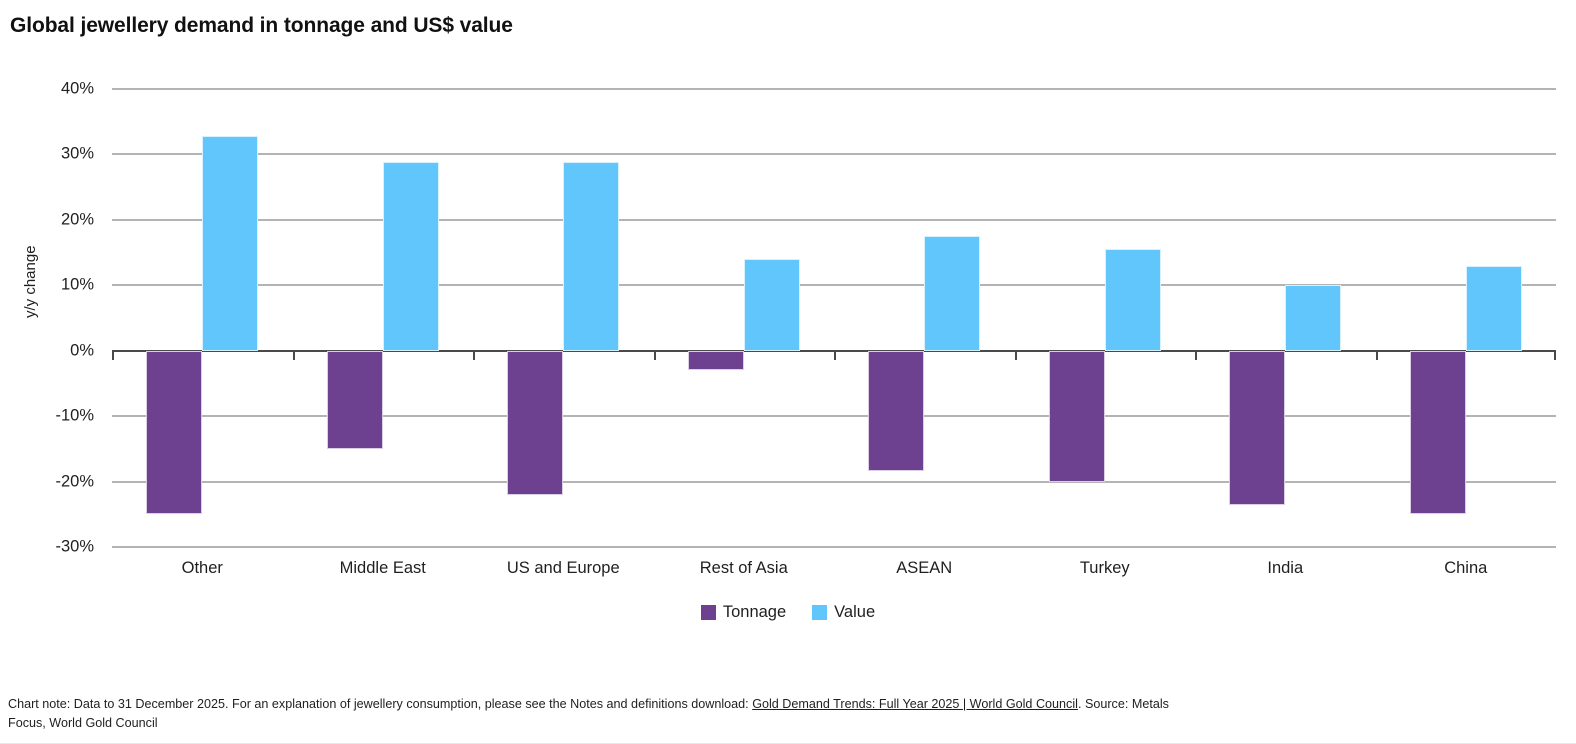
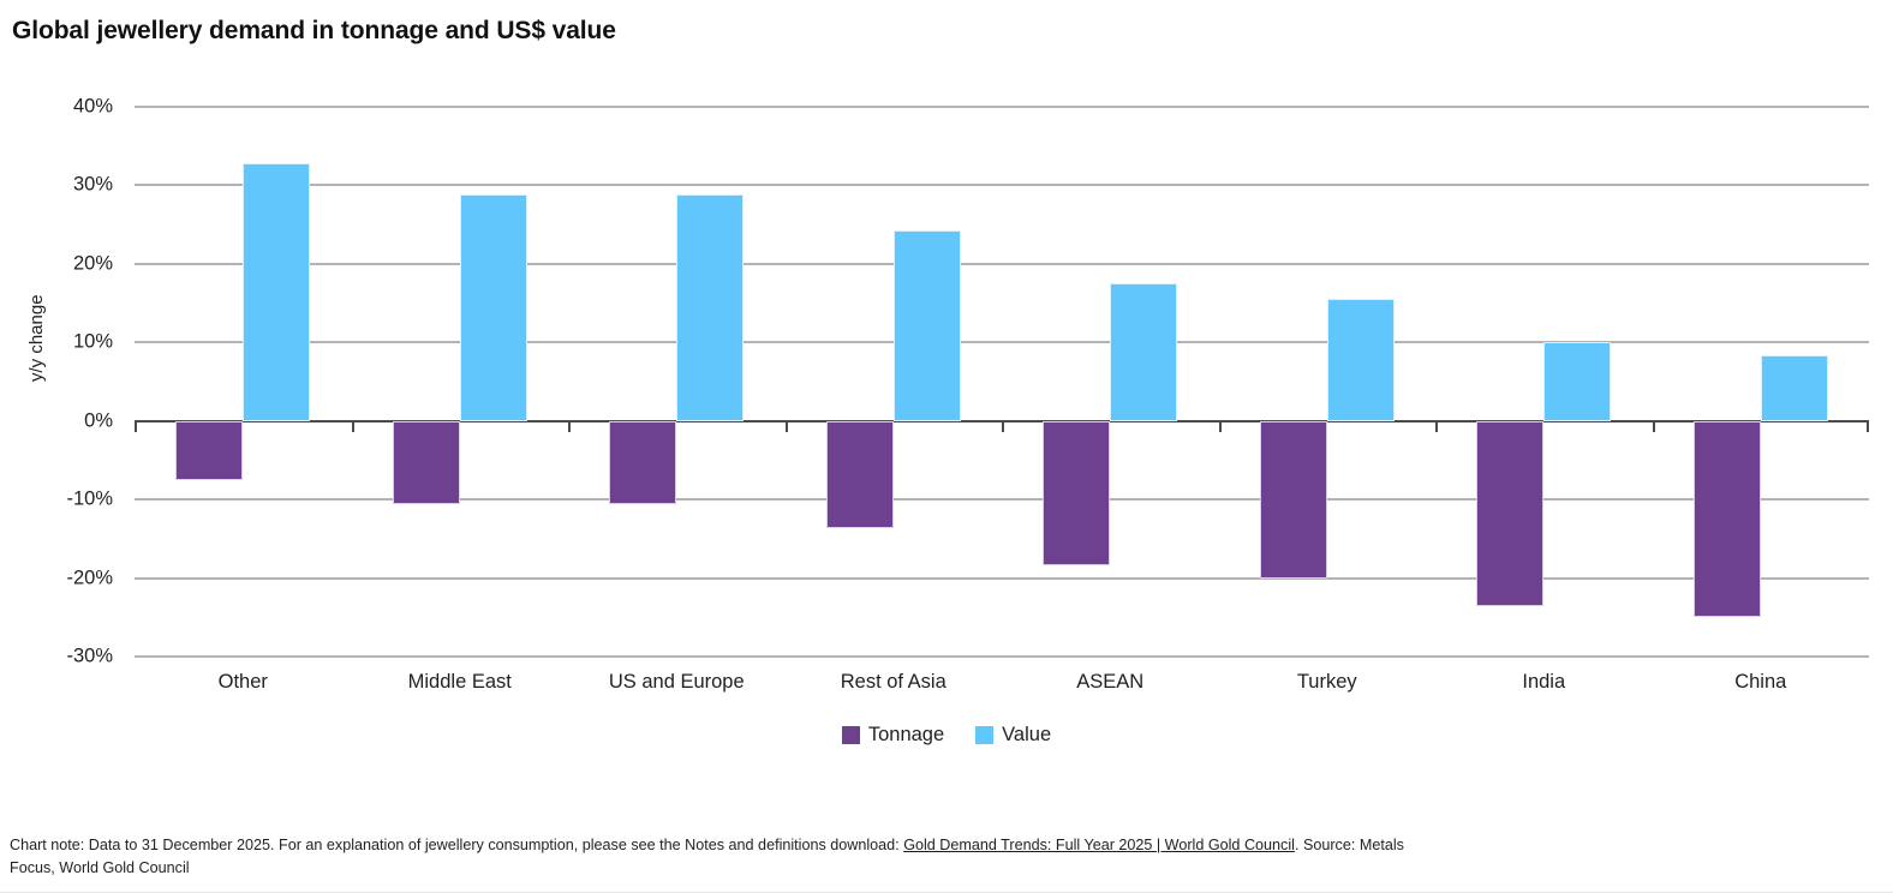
Tonnage/Other: -25% -> -8%
Tonnage/Middle East: -15% -> -11%
Tonnage/US and Europe: -22% -> -11%
Tonnage/Rest of Asia: -3% -> -14%
Value/Rest of Asia: 14% -> 24%
Value/China: 13% -> 8%
